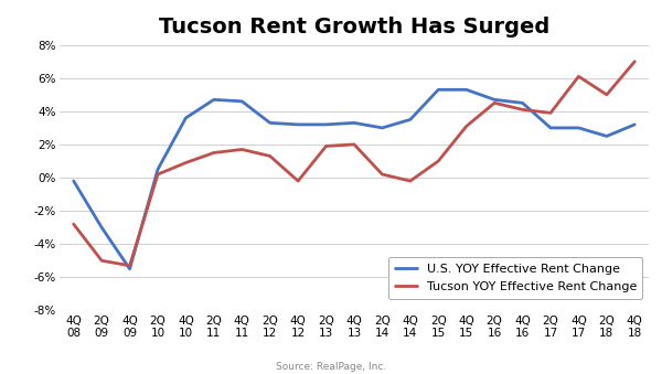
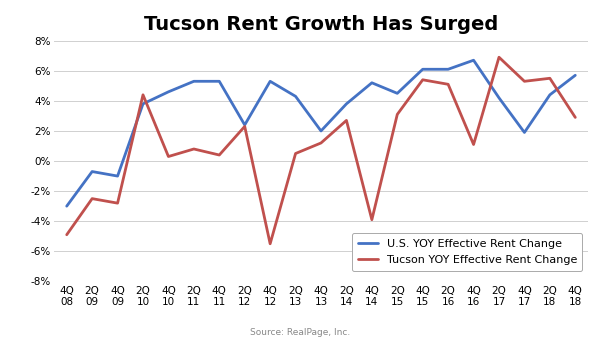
U.S. YOY Effective Rent Change/4Q 08: -0.2% -> -3.0%
Tucson YOY Effective Rent Change/4Q 08: -2.8% -> -4.9%
U.S. YOY Effective Rent Change/2Q 09: -3.0% -> -0.7%
Tucson YOY Effective Rent Change/2Q 09: -5.0% -> -2.5%
U.S. YOY Effective Rent Change/4Q 09: -5.5% -> -1.0%
Tucson YOY Effective Rent Change/4Q 09: -5.3% -> -2.8%
U.S. YOY Effective Rent Change/2Q 10: 0.5% -> 3.8%
Tucson YOY Effective Rent Change/2Q 10: 0.2% -> 4.4%
U.S. YOY Effective Rent Change/4Q 10: 3.6% -> 4.6%
Tucson YOY Effective Rent Change/4Q 10: 0.9% -> 0.3%
U.S. YOY Effective Rent Change/2Q 11: 4.7% -> 5.3%
Tucson YOY Effective Rent Change/2Q 11: 1.5% -> 0.8%
U.S. YOY Effective Rent Change/4Q 11: 4.6% -> 5.3%
Tucson YOY Effective Rent Change/4Q 11: 1.7% -> 0.4%
U.S. YOY Effective Rent Change/2Q 12: 3.3% -> 2.4%
Tucson YOY Effective Rent Change/2Q 12: 1.3% -> 2.3%
U.S. YOY Effective Rent Change/4Q 12: 3.2% -> 5.3%
Tucson YOY Effective Rent Change/4Q 12: -0.2% -> -5.5%
U.S. YOY Effective Rent Change/2Q 13: 3.2% -> 4.3%
Tucson YOY Effective Rent Change/2Q 13: 1.9% -> 0.5%
U.S. YOY Effective Rent Change/4Q 13: 3.3% -> 2.0%
Tucson YOY Effective Rent Change/4Q 13: 2.0% -> 1.2%
U.S. YOY Effective Rent Change/2Q 14: 3.0% -> 3.8%
Tucson YOY Effective Rent Change/2Q 14: 0.2% -> 2.7%
U.S. YOY Effective Rent Change/4Q 14: 3.5% -> 5.2%
Tucson YOY Effective Rent Change/4Q 14: -0.2% -> -3.9%
U.S. YOY Effective Rent Change/2Q 15: 5.3% -> 4.5%
Tucson YOY Effective Rent Change/2Q 15: 1.0% -> 3.1%
U.S. YOY Effective Rent Change/4Q 15: 5.3% -> 6.1%
Tucson YOY Effective Rent Change/4Q 15: 3.1% -> 5.4%
U.S. YOY Effective Rent Change/2Q 16: 4.7% -> 6.1%
Tucson YOY Effective Rent Change/2Q 16: 4.5% -> 5.1%
U.S. YOY Effective Rent Change/4Q 16: 4.5% -> 6.7%
Tucson YOY Effective Rent Change/4Q 16: 4.1% -> 1.1%
U.S. YOY Effective Rent Change/2Q 17: 3.0% -> 4.2%
Tucson YOY Effective Rent Change/2Q 17: 3.9% -> 6.9%
U.S. YOY Effective Rent Change/4Q 17: 3.0% -> 1.9%
Tucson YOY Effective Rent Change/4Q 17: 6.1% -> 5.3%
U.S. YOY Effective Rent Change/2Q 18: 2.5% -> 4.4%
Tucson YOY Effective Rent Change/2Q 18: 5.0% -> 5.5%
U.S. YOY Effective Rent Change/4Q 18: 3.2% -> 5.7%
Tucson YOY Effective Rent Change/4Q 18: 7.0% -> 2.9%
